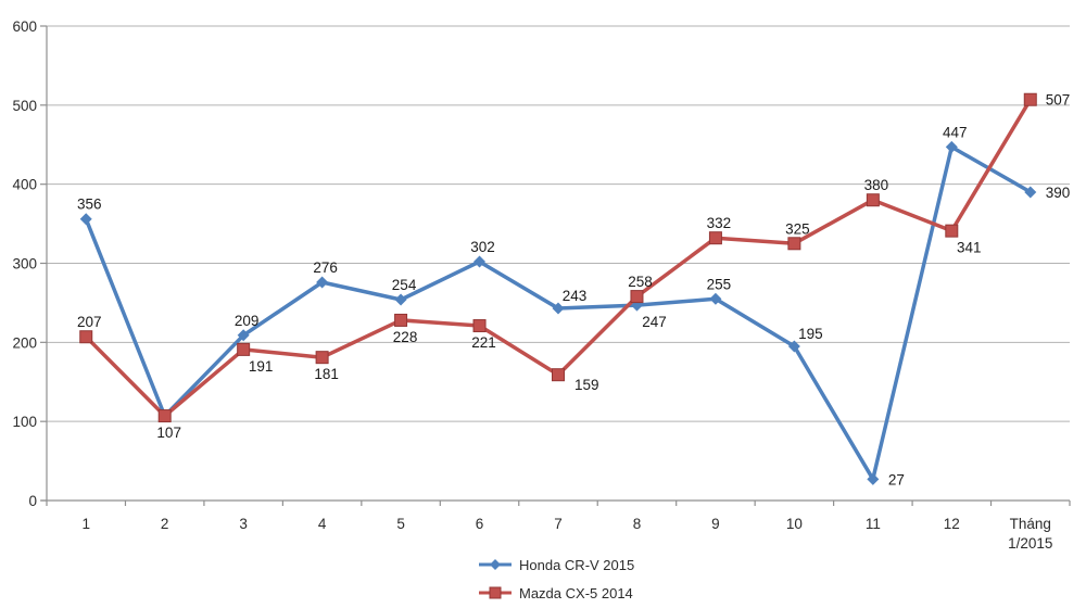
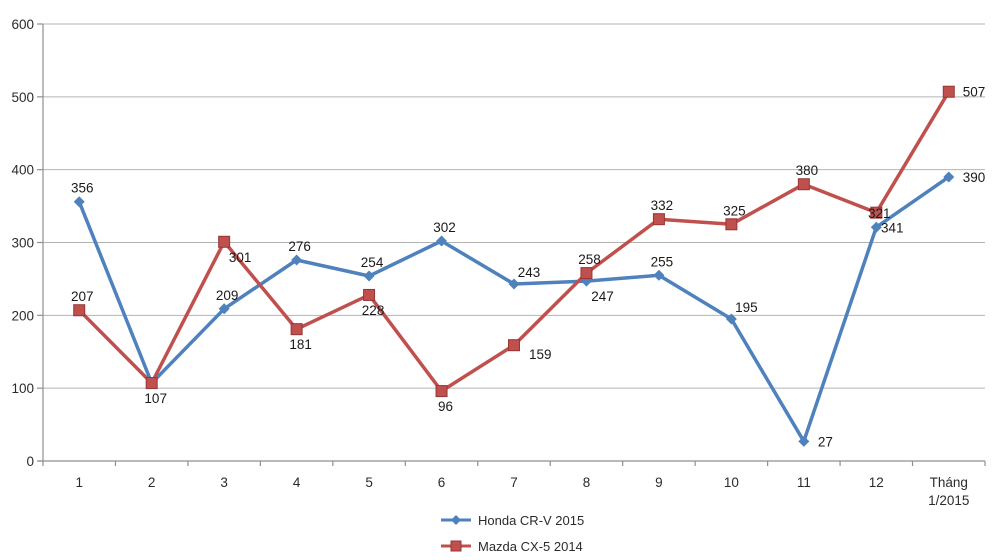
Mazda CX-5 2014/3: 191 -> 301
Mazda CX-5 2014/6: 221 -> 96
Honda CR-V 2015/12: 447 -> 321
